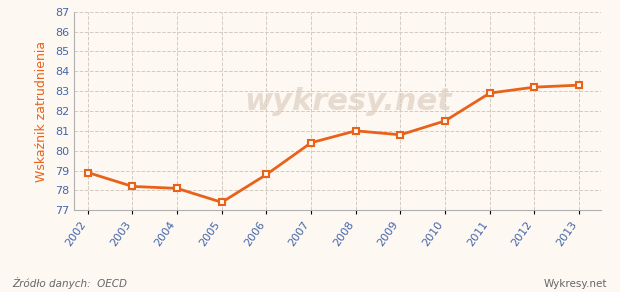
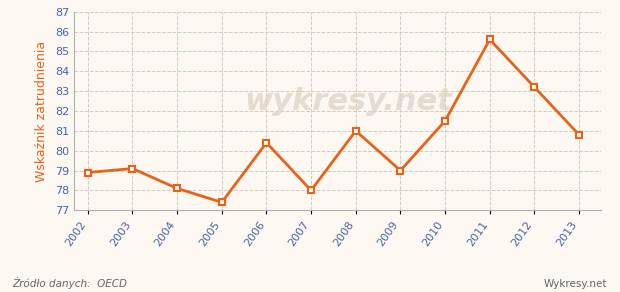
2003: 78.2 -> 79.1
2006: 78.8 -> 80.4
2007: 80.4 -> 78.0
2009: 80.8 -> 79.0
2011: 82.9 -> 85.6
2013: 83.3 -> 80.8
